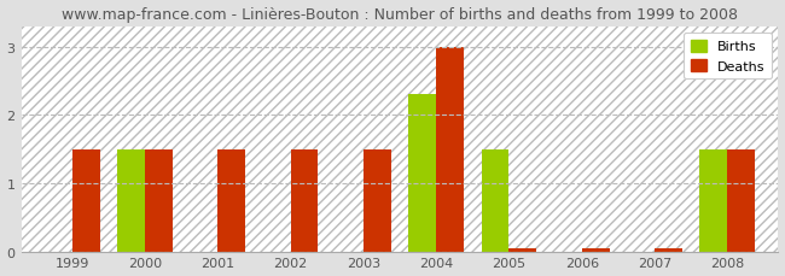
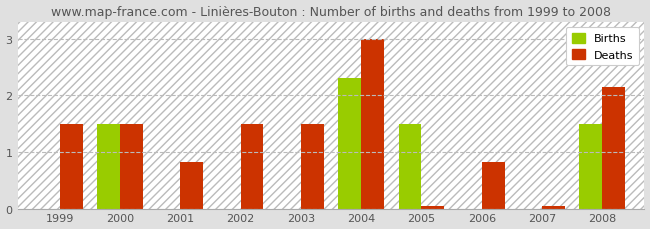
Deaths/2001: 1.50 -> 0.82
Deaths/2006: 0.05 -> 0.82
Deaths/2008: 1.50 -> 2.14
